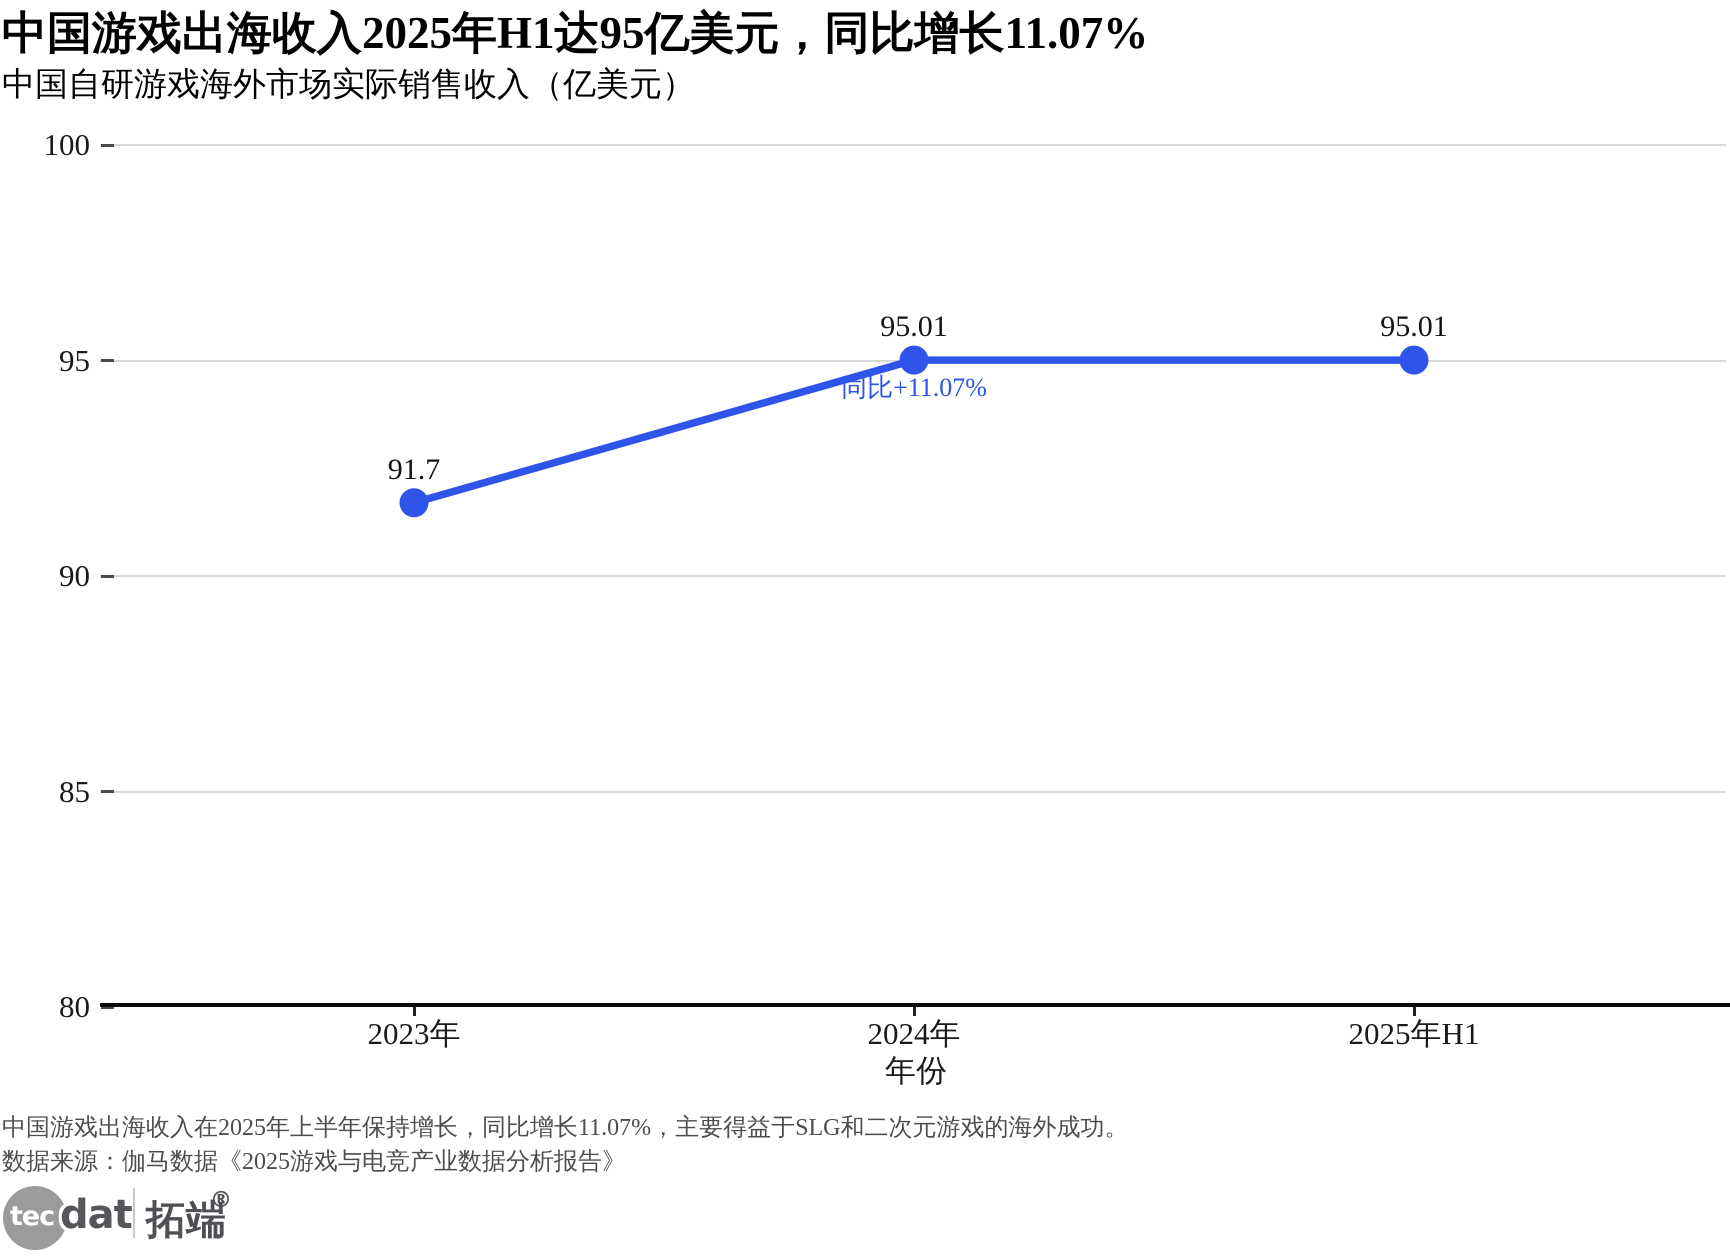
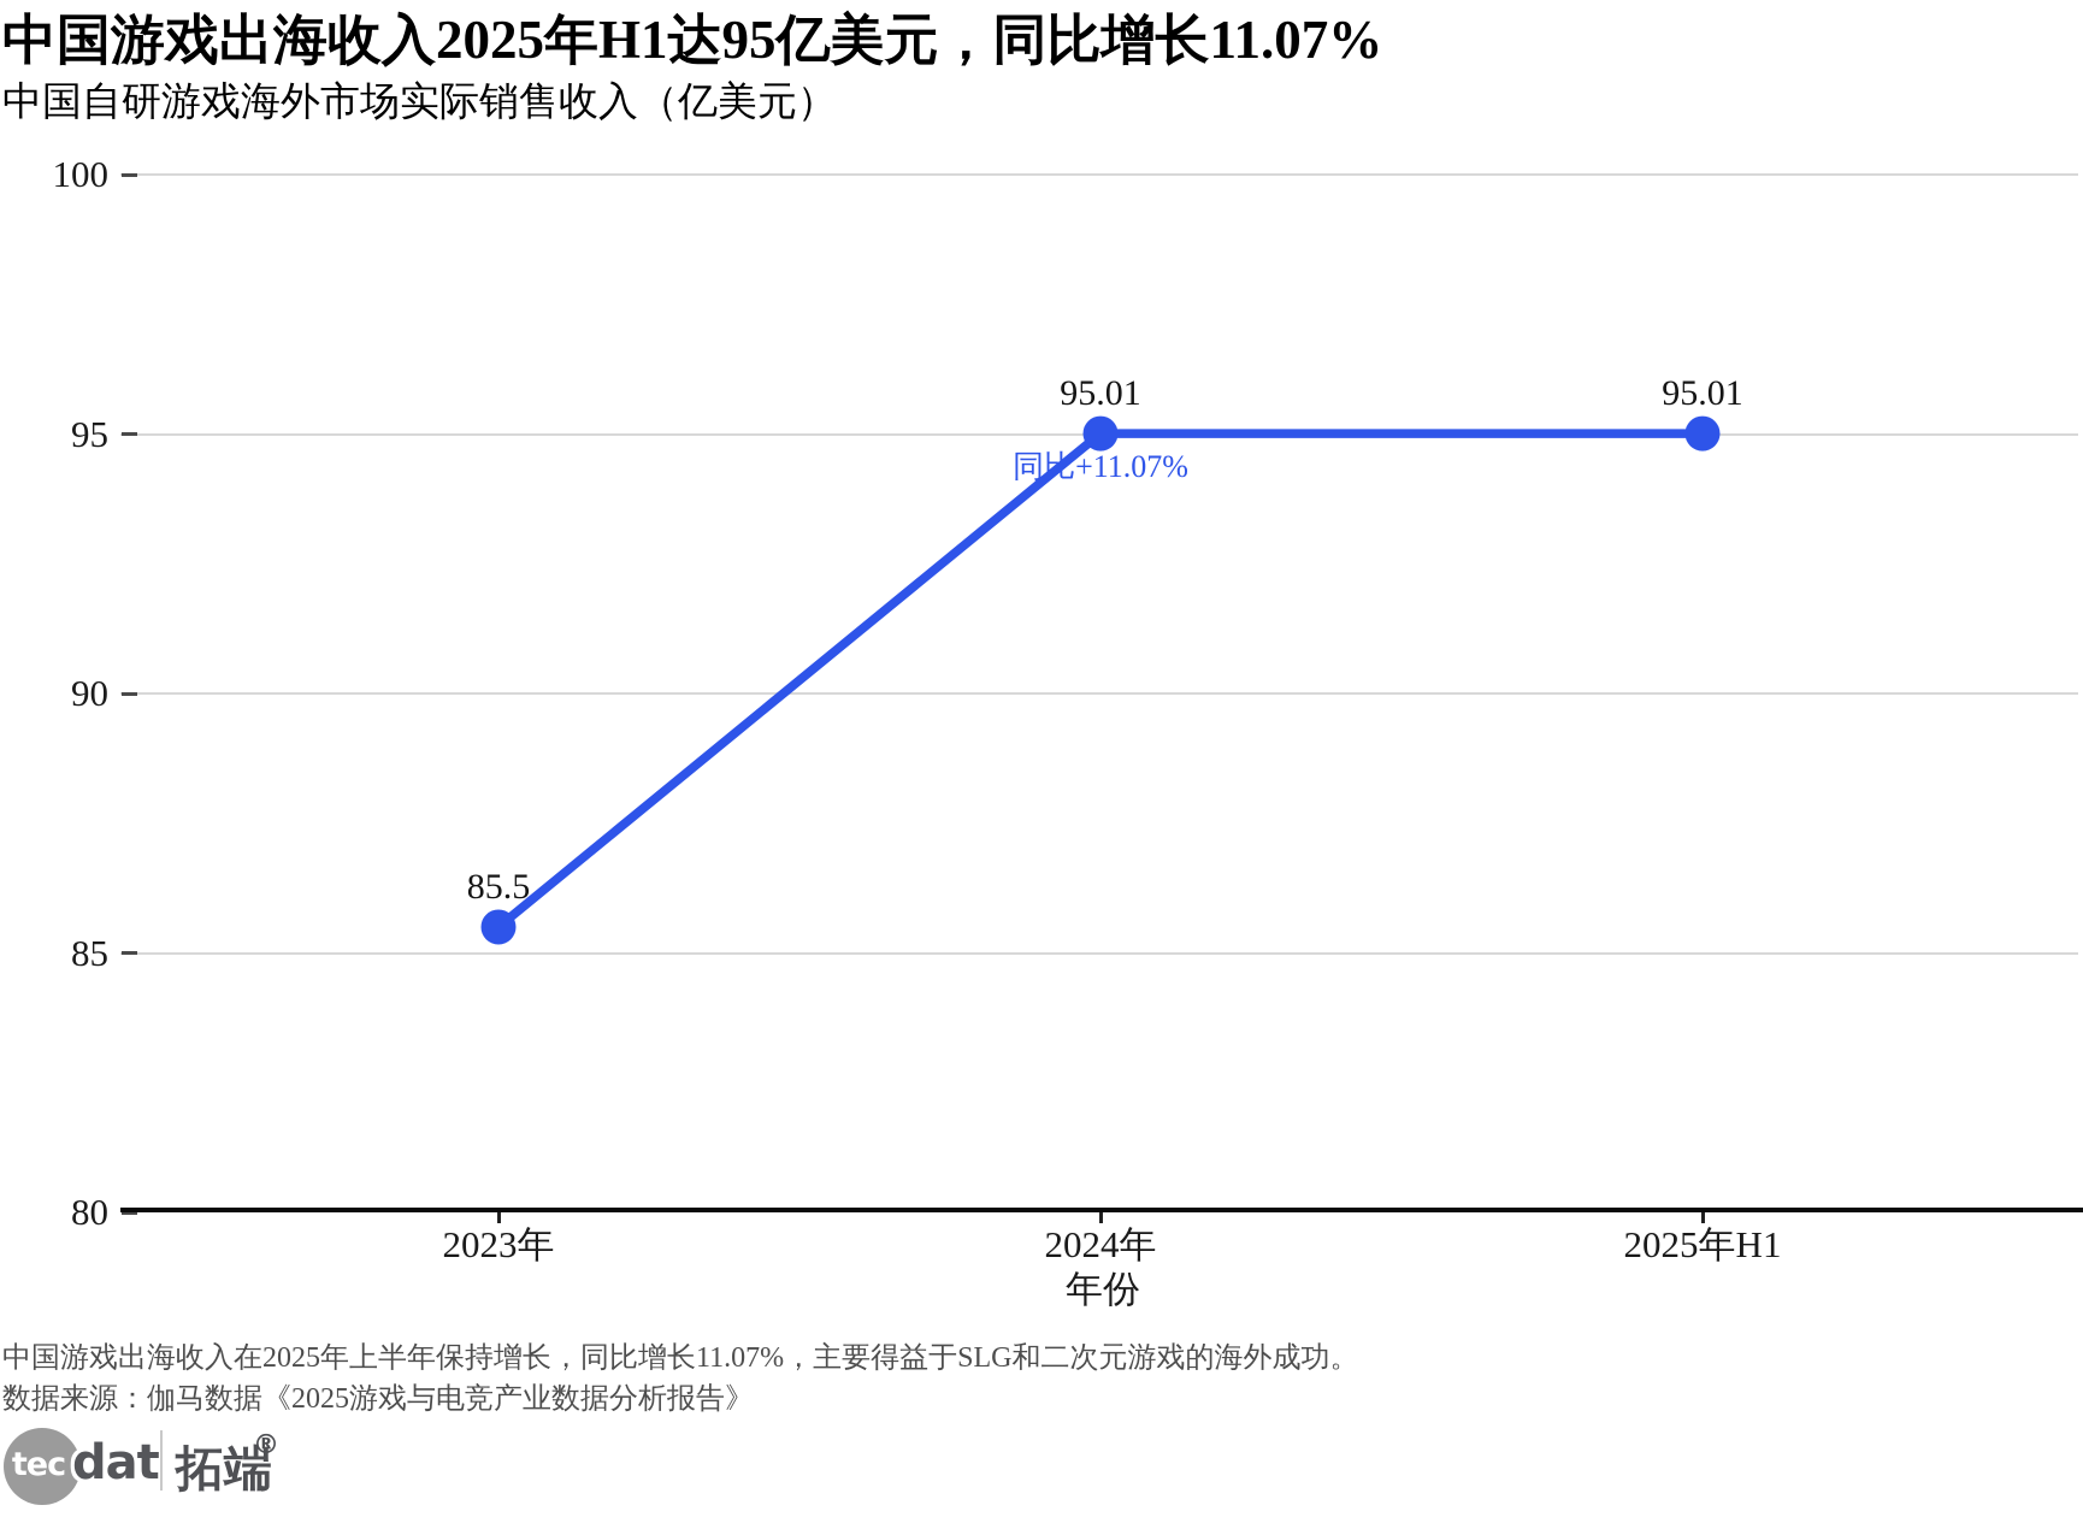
2023年: 91.7 -> 85.5
